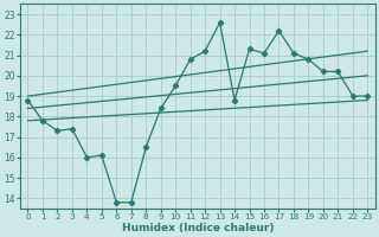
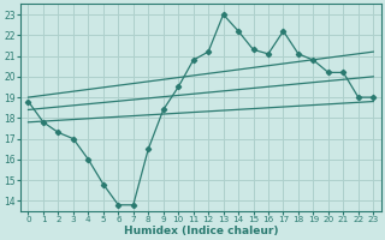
3: 17.4 -> 17.0
5: 16.1 -> 14.8
13: 22.6 -> 23.0
14: 18.8 -> 22.2
